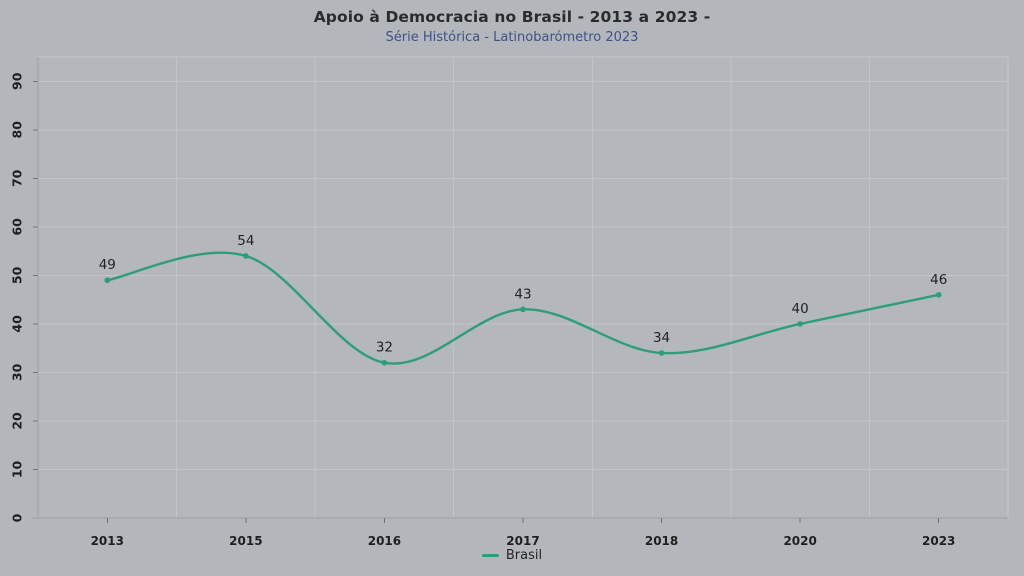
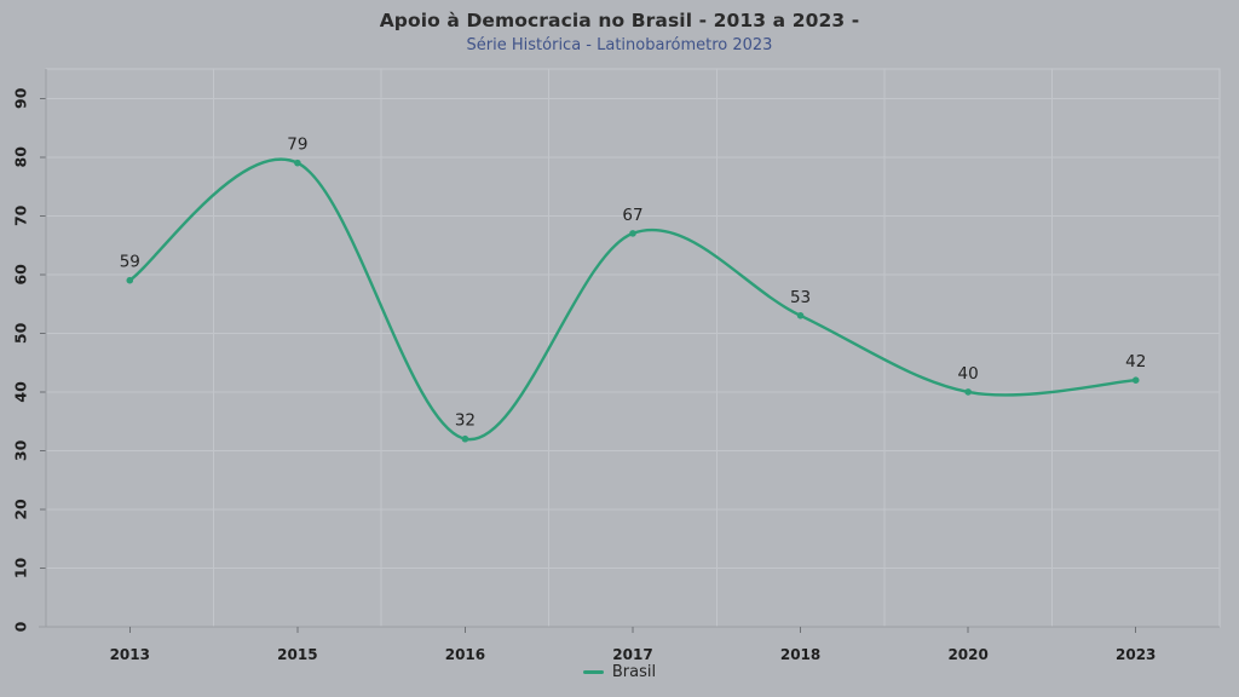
2013: 49 -> 59
2015: 54 -> 79
2017: 43 -> 67
2018: 34 -> 53
2023: 46 -> 42
